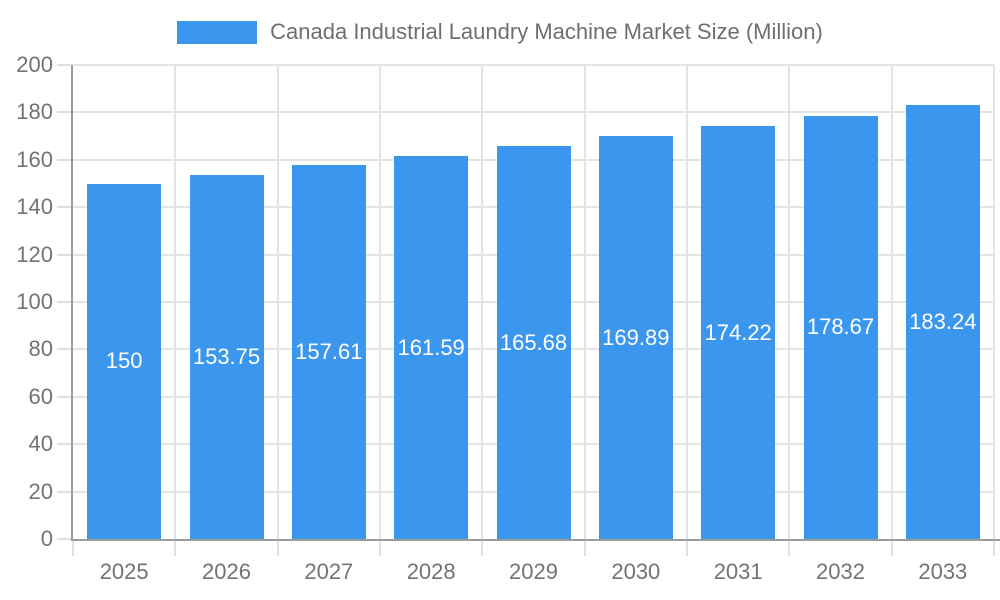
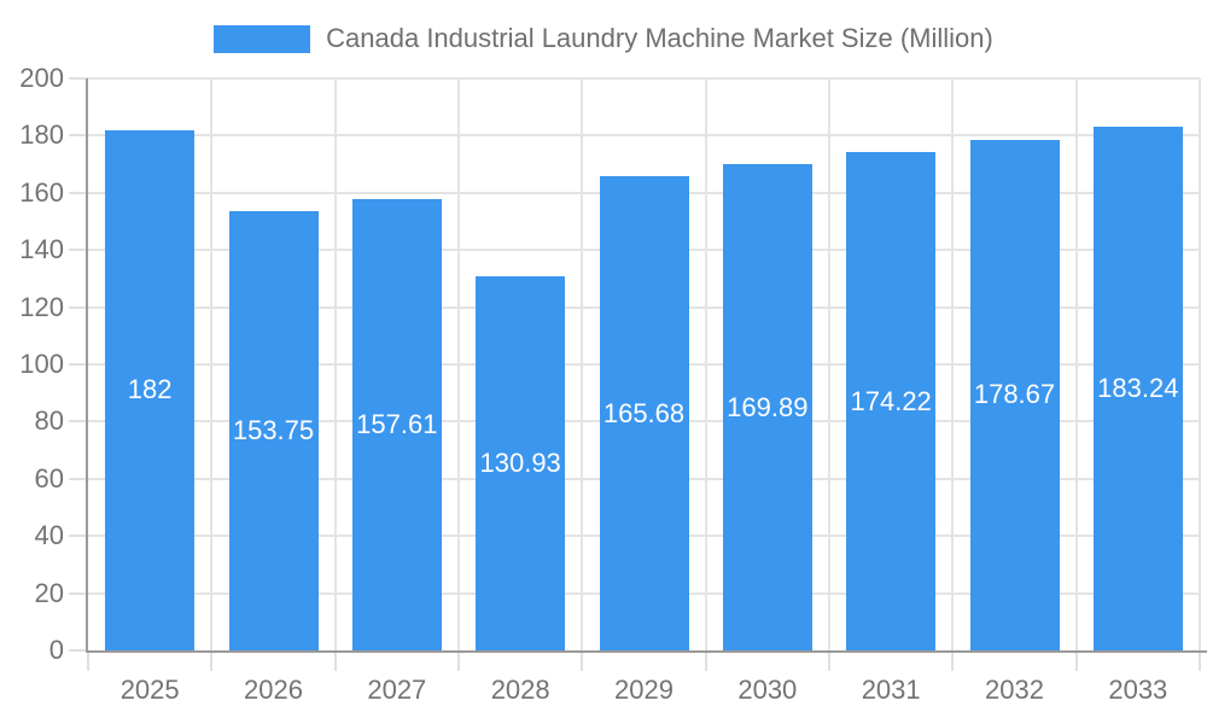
2025: 150 -> 182
2028: 161.59 -> 130.93
